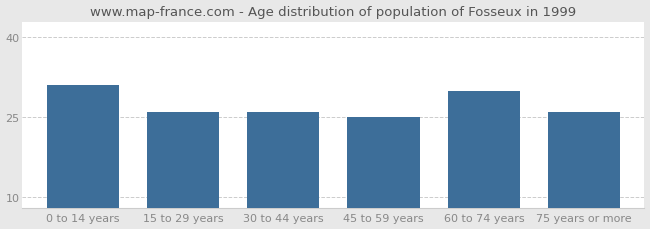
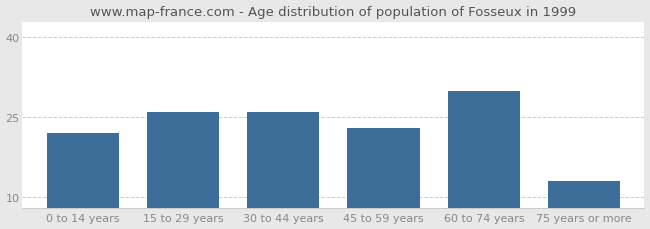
0 to 14 years: 31 -> 22
45 to 59 years: 25 -> 23
75 years or more: 26 -> 13
